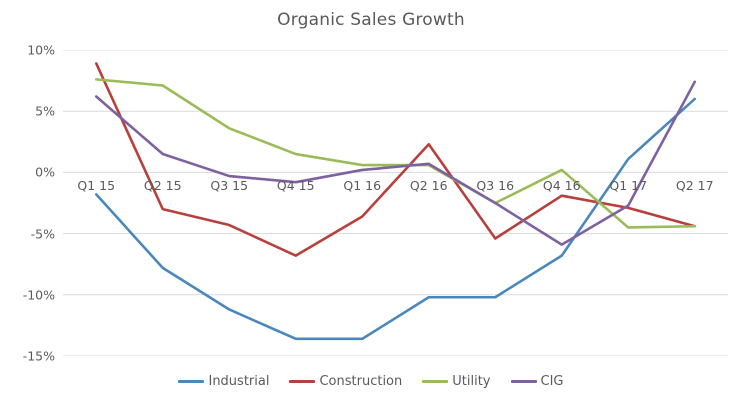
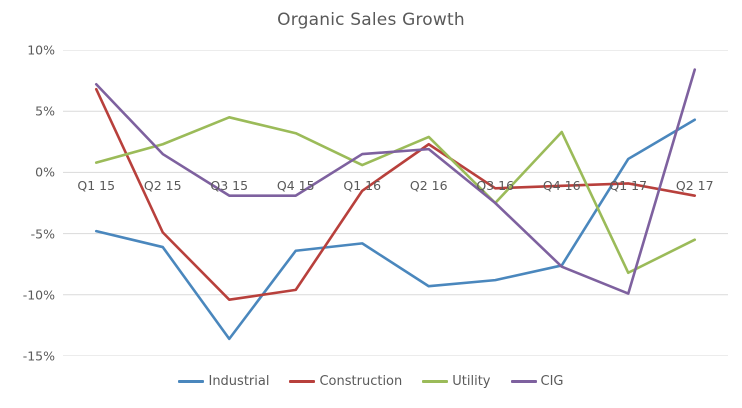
Industrial/Q1 15: -1.8% -> -4.8%
Construction/Q1 15: 8.9% -> 6.8%
Utility/Q1 15: 7.6% -> 0.8%
CIG/Q1 15: 6.2% -> 7.2%
Industrial/Q2 15: -7.8% -> -6.1%
Construction/Q2 15: -3.0% -> -4.9%
Utility/Q2 15: 7.1% -> 2.3%
Industrial/Q3 15: -11.2% -> -13.6%
Construction/Q3 15: -4.3% -> -10.4%
Utility/Q3 15: 3.6% -> 4.5%
CIG/Q3 15: -0.3% -> -1.9%
Industrial/Q4 15: -13.6% -> -6.4%
Construction/Q4 15: -6.8% -> -9.6%
Utility/Q4 15: 1.5% -> 3.2%
CIG/Q4 15: -0.8% -> -1.9%
Industrial/Q1 16: -13.6% -> -5.8%
Construction/Q1 16: -3.6% -> -1.5%
CIG/Q1 16: 0.2% -> 1.5%
Industrial/Q2 16: -10.2% -> -9.3%
Utility/Q2 16: 0.6% -> 2.9%
CIG/Q2 16: 0.7% -> 1.9%
Industrial/Q3 16: -10.2% -> -8.8%
Construction/Q3 16: -5.4% -> -1.3%
Industrial/Q4 16: -6.8% -> -7.6%
Construction/Q4 16: -1.9% -> -1.1%
Utility/Q4 16: 0.2% -> 3.3%
CIG/Q4 16: -5.9% -> -7.7%
Construction/Q1 17: -2.9% -> -0.9%
Utility/Q1 17: -4.5% -> -8.2%
CIG/Q1 17: -2.7% -> -9.9%
Industrial/Q2 17: 6.0% -> 4.3%
Construction/Q2 17: -4.4% -> -1.9%
Utility/Q2 17: -4.4% -> -5.5%
CIG/Q2 17: 7.4% -> 8.4%
